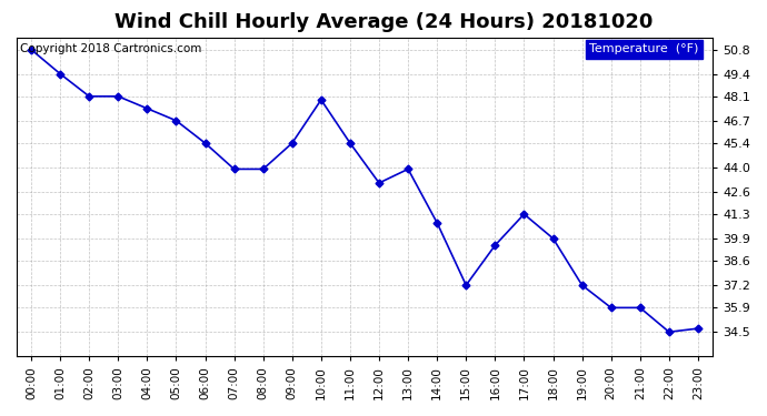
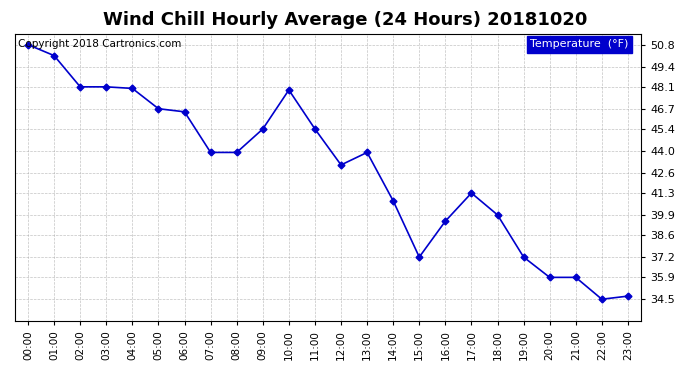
01:00: 49.4 -> 50.1
04:00: 47.4 -> 48.0
06:00: 45.4 -> 46.5
